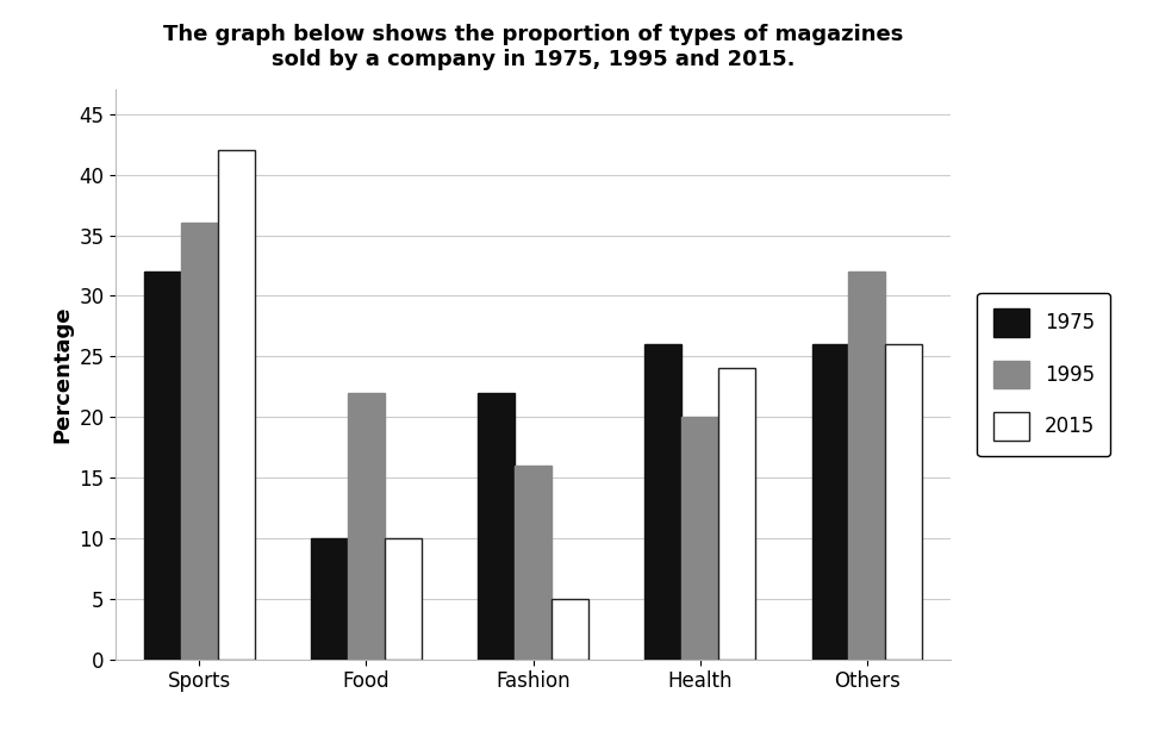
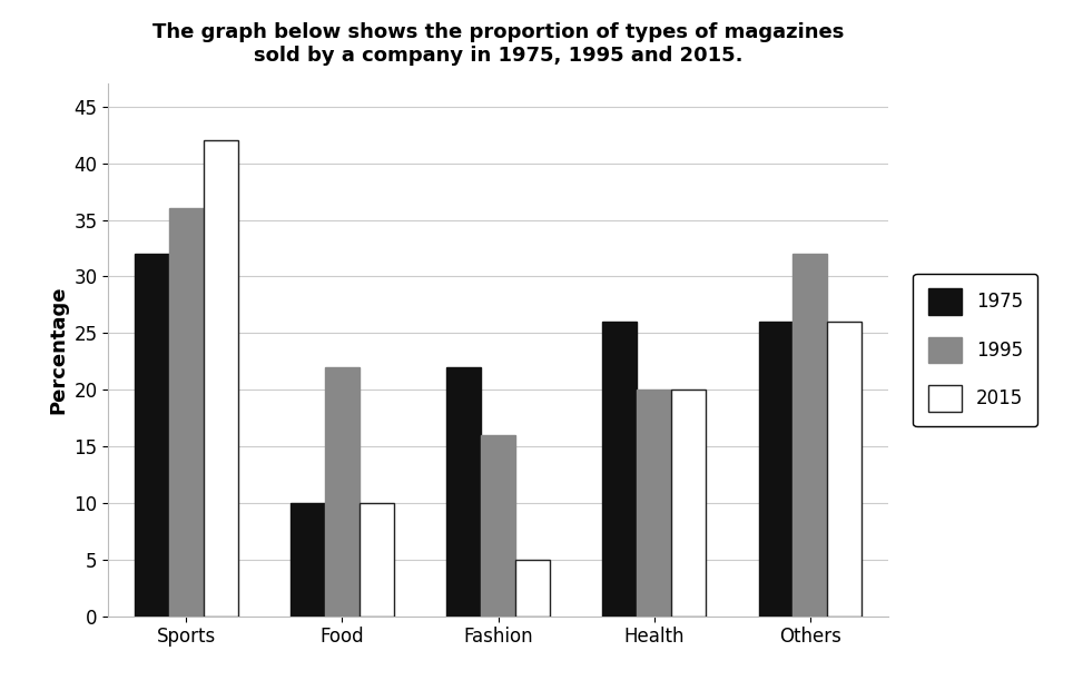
2015/Health: 24 -> 20
